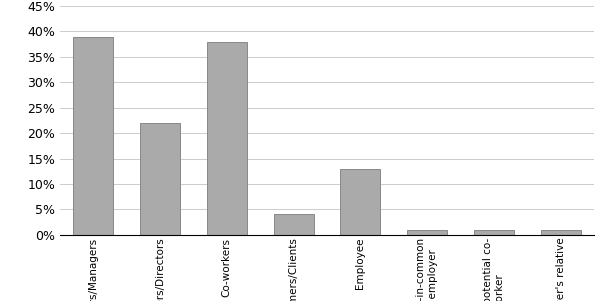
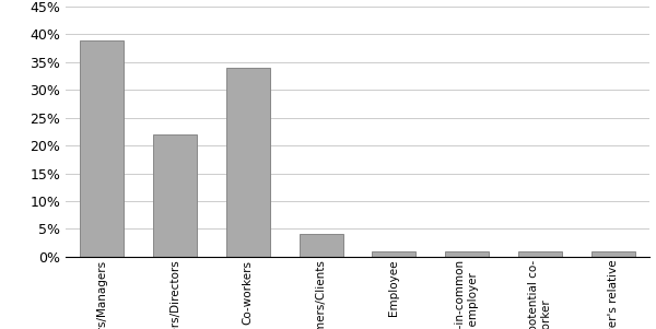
Co-workers: 38% -> 34%
Employee: 13% -> 1%
